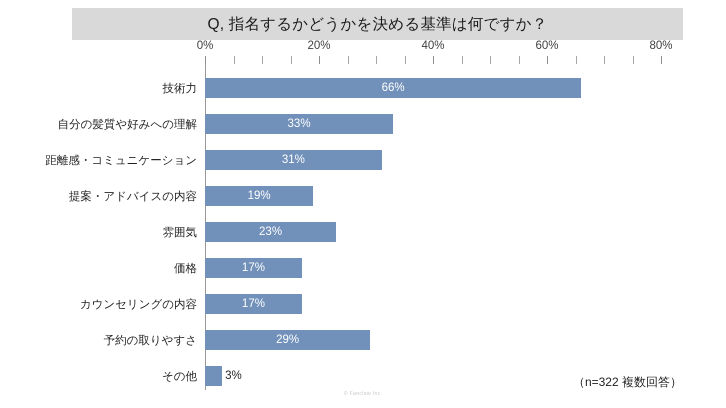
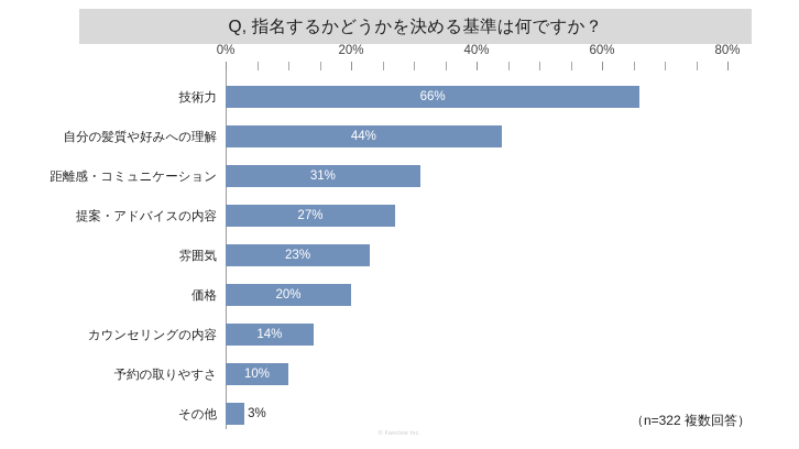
自分の髪質や好みへの理解: 33% -> 44%
提案・アドバイスの内容: 19% -> 27%
価格: 17% -> 20%
カウンセリングの内容: 17% -> 14%
予約の取りやすさ: 29% -> 10%
